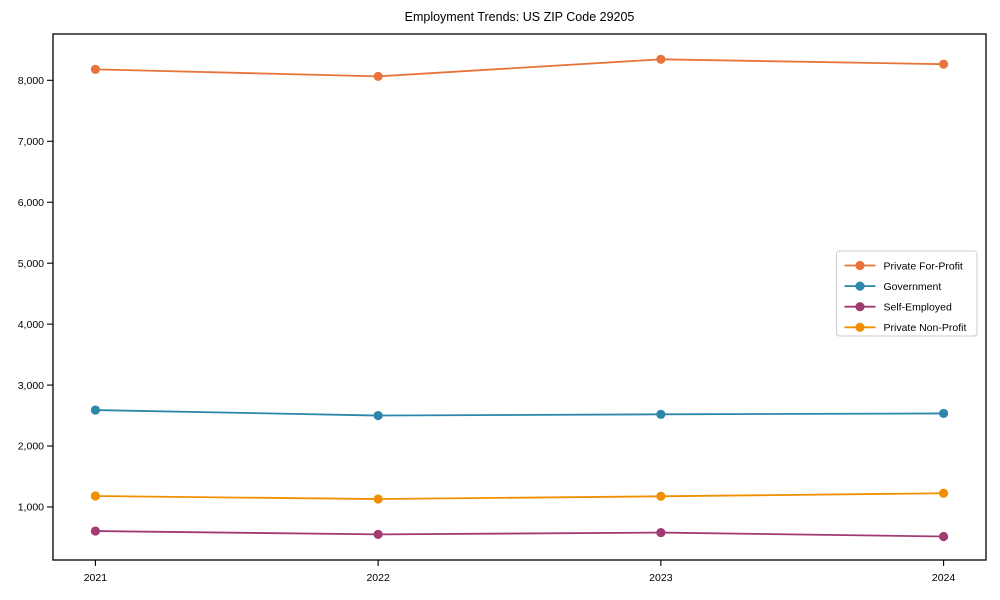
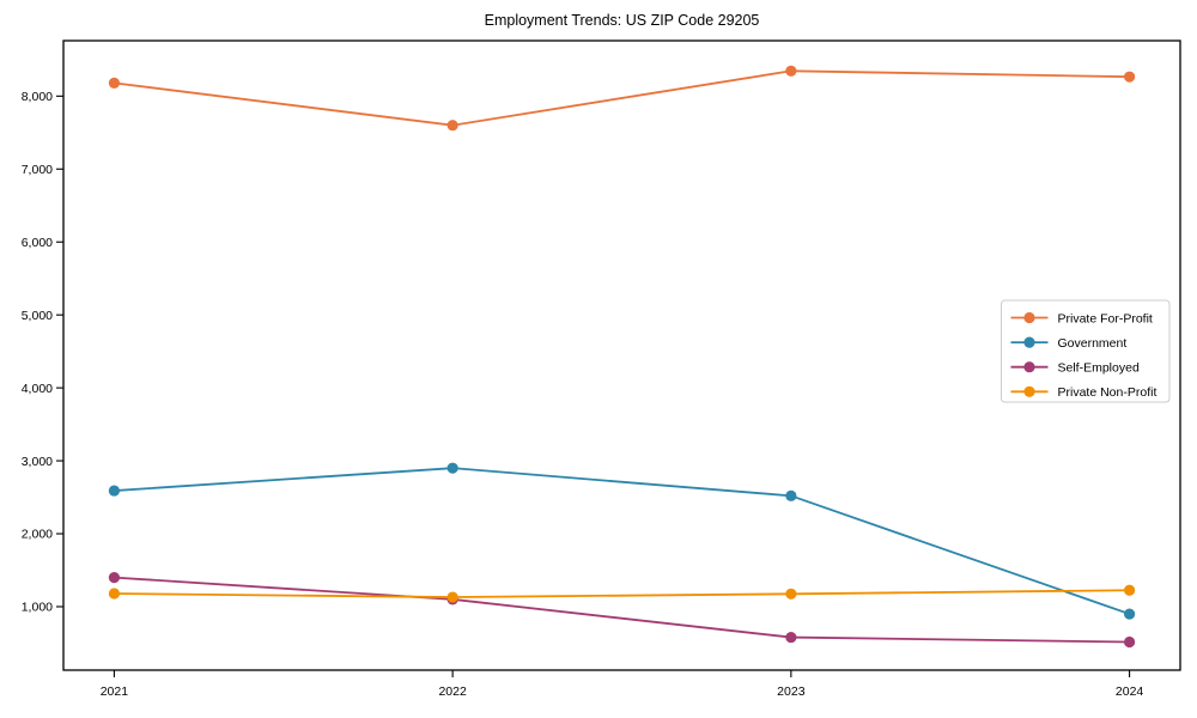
Self-Employed/2021: 600 -> 1400
Private For-Profit/2022: 8100 -> 7600
Government/2022: 2500 -> 2900
Self-Employed/2022: 600 -> 1100
Government/2024: 2500 -> 900
